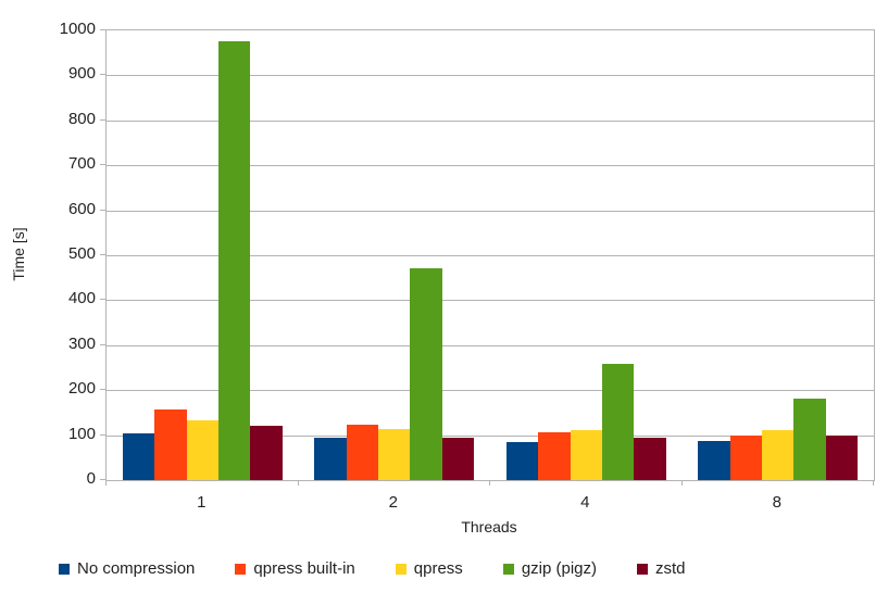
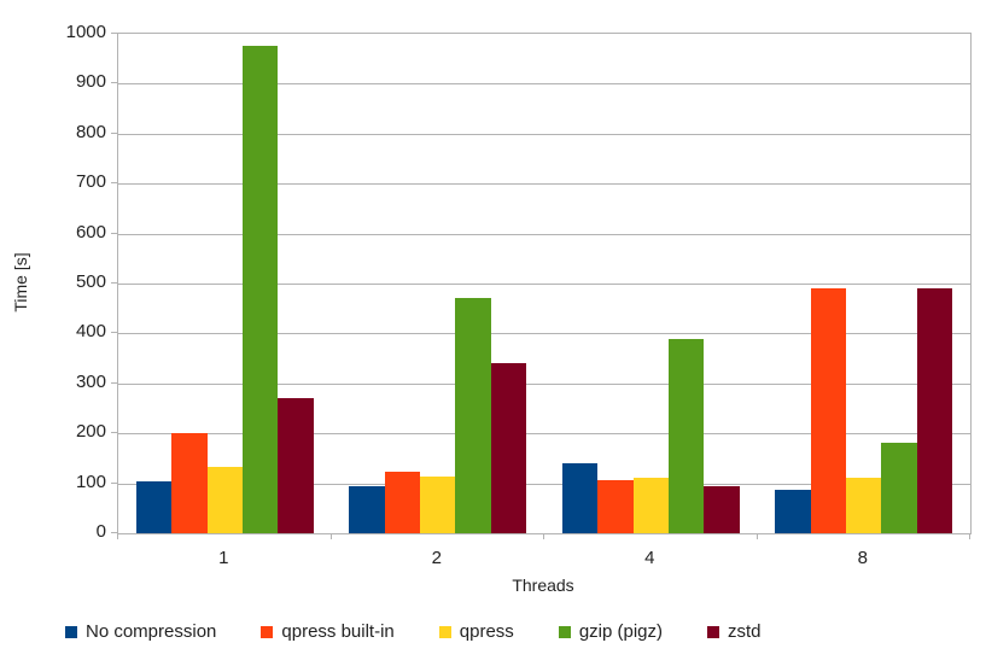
qpress built-in/1: 160 -> 200
zstd/1: 120 -> 270
zstd/2: 100 -> 340
No compression/4: 80 -> 140
gzip (pigz)/4: 260 -> 390
qpress built-in/8: 100 -> 490
zstd/8: 100 -> 490
